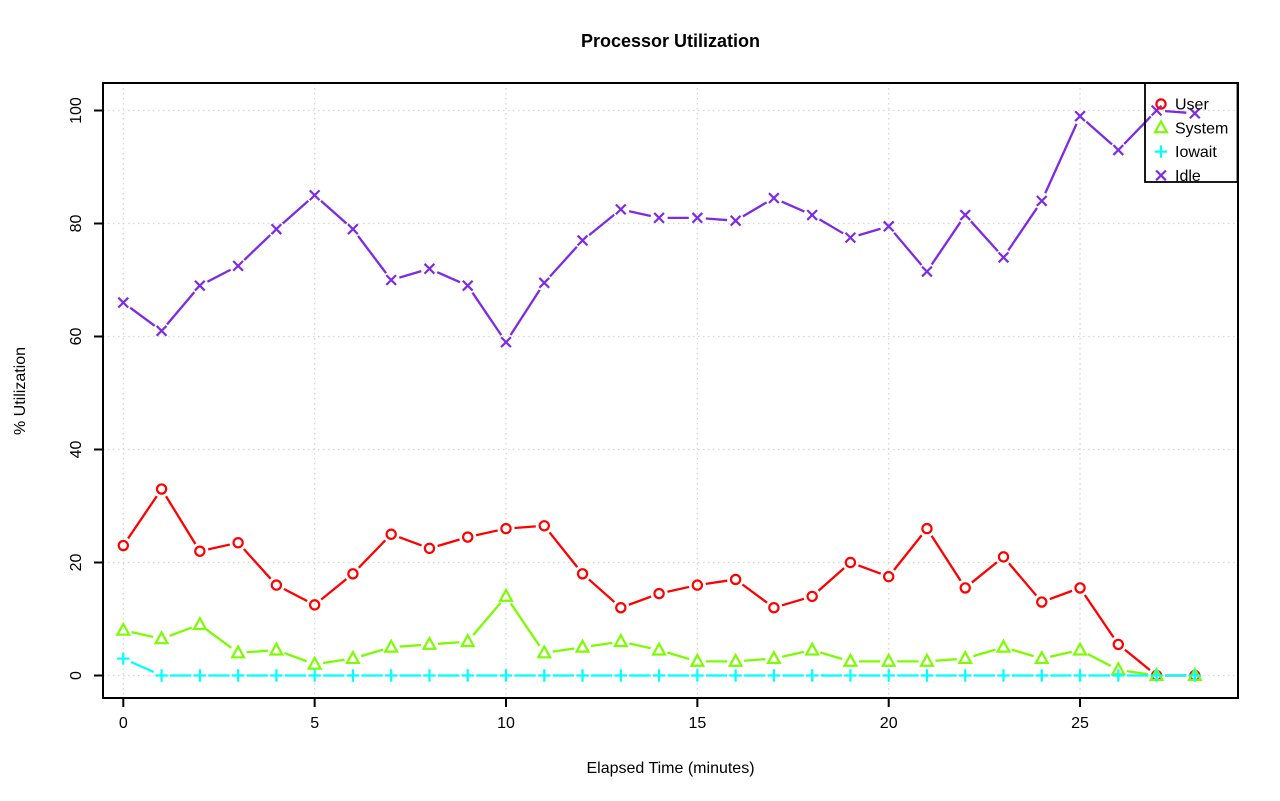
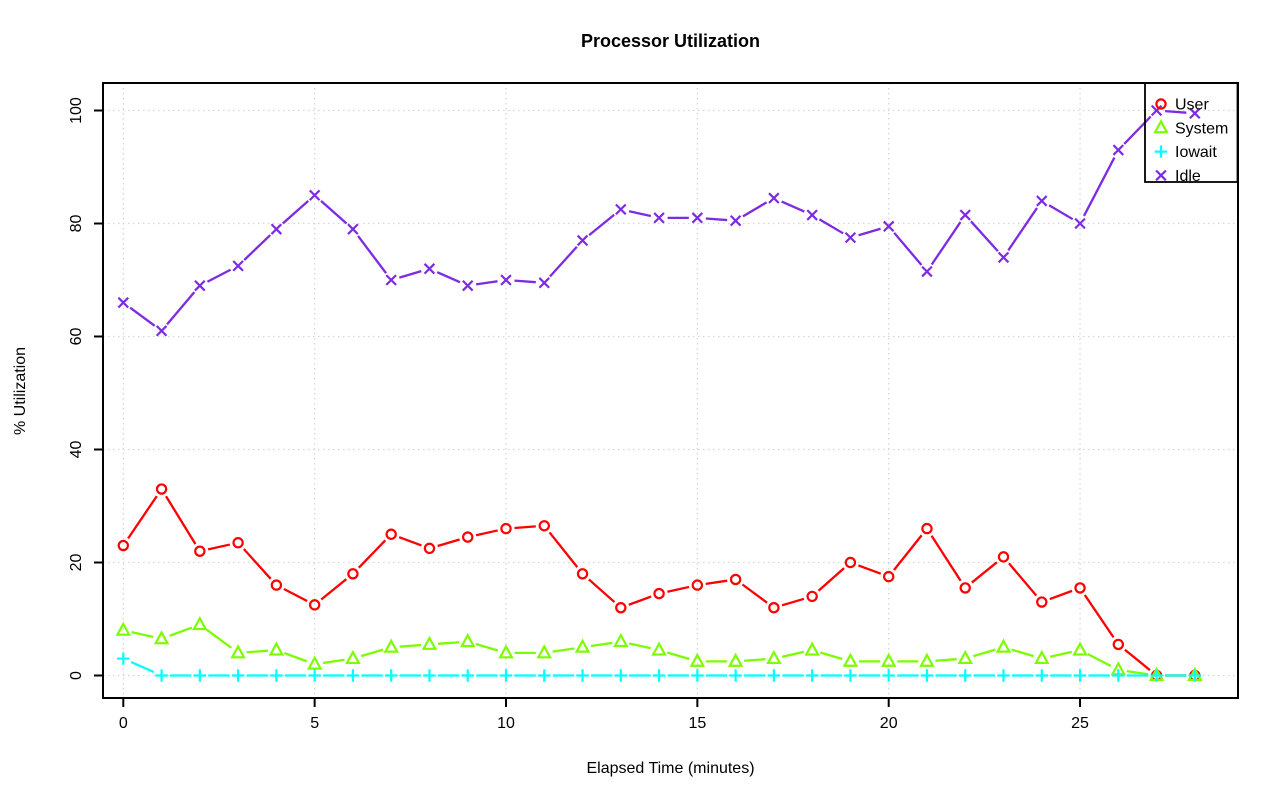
System/10: 14 -> 4
Idle/10: 59 -> 70
Idle/25: 99 -> 80
